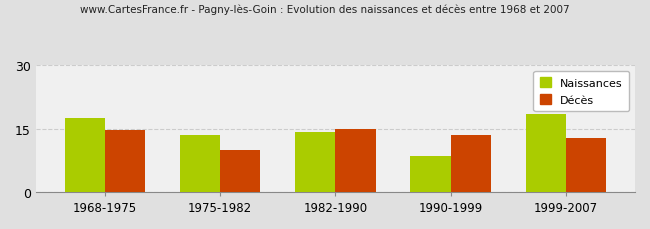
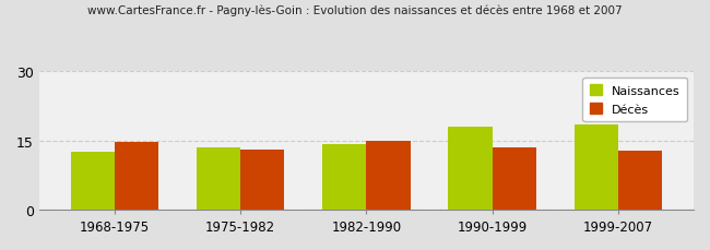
Naissances/1968-1975: 17.5 -> 12.5
Décès/1975-1982: 10.0 -> 12.9
Naissances/1990-1999: 8.5 -> 18.0
